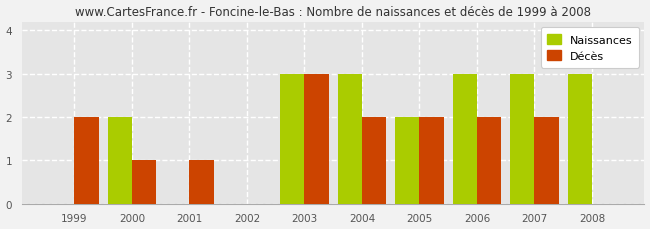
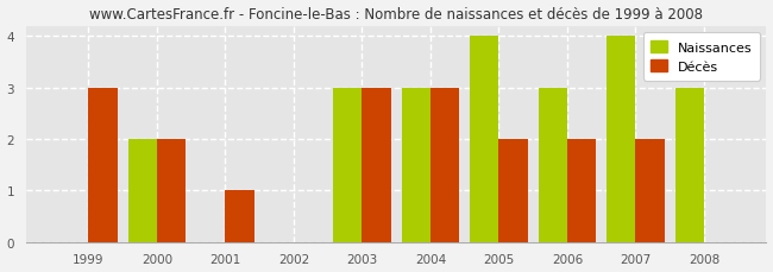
Décès/1999: 2 -> 3
Décès/2000: 1 -> 2
Décès/2004: 2 -> 3
Naissances/2005: 2 -> 4
Naissances/2007: 3 -> 4
